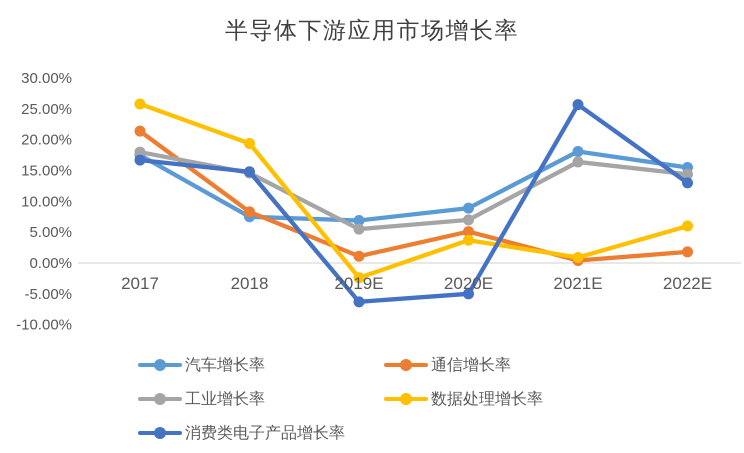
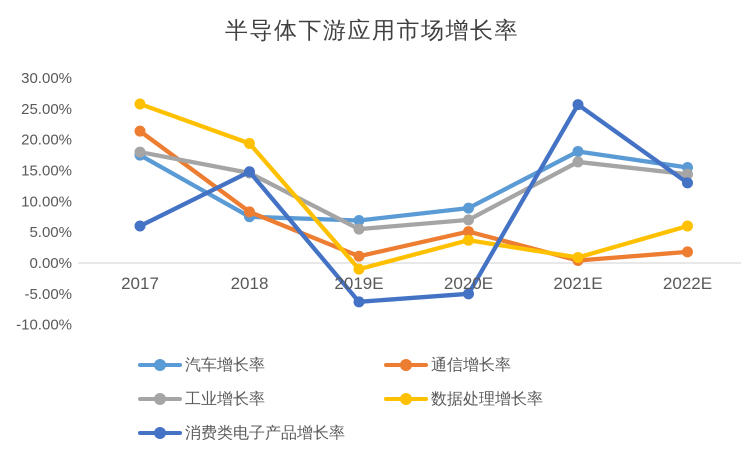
消费类电子产品增长率/2017: 17% -> 6%
数据处理增长率/2019E: -2% -> -1%
